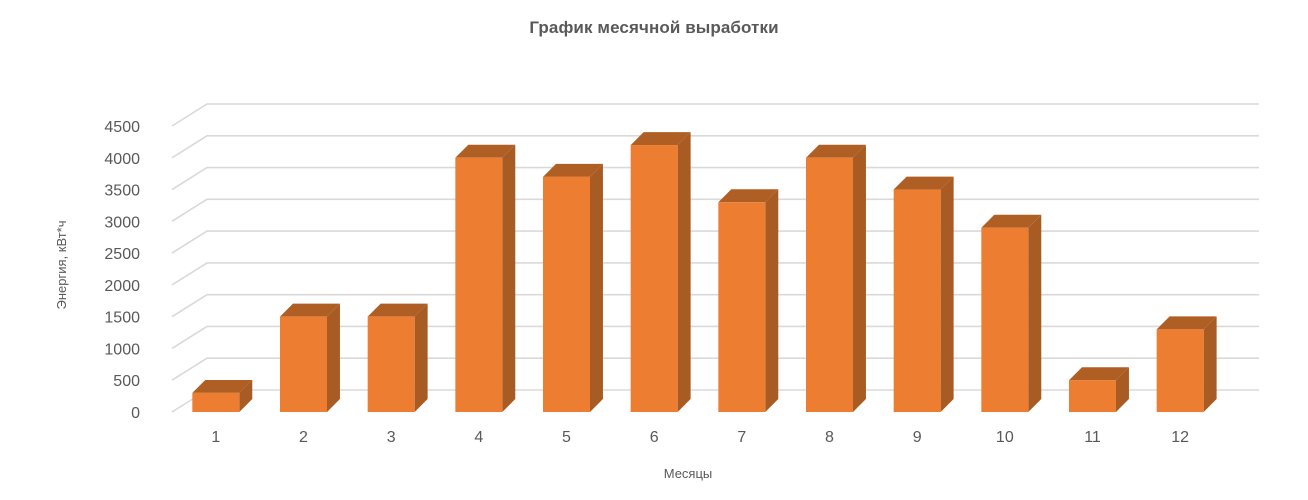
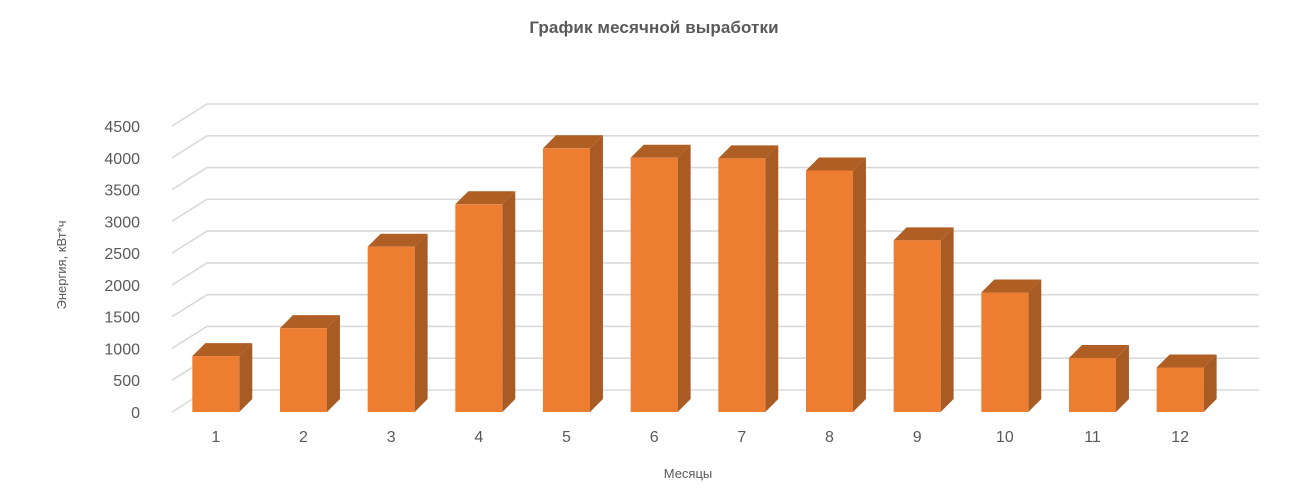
1: 300 -> 900
2: 1500 -> 1300
3: 1500 -> 2600
4: 4000 -> 3300
5: 3700 -> 4200
6: 4200 -> 4000
7: 3300 -> 4000
8: 4000 -> 3800
9: 3500 -> 2700
10: 2900 -> 1900
11: 500 -> 800
12: 1300 -> 700
